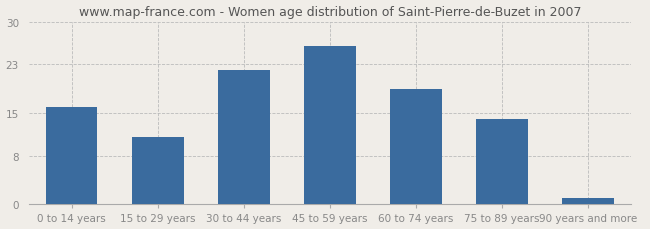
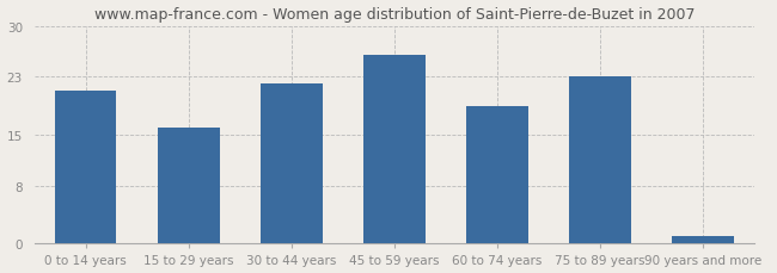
0 to 14 years: 16 -> 21
15 to 29 years: 11 -> 16
75 to 89 years: 14 -> 23
